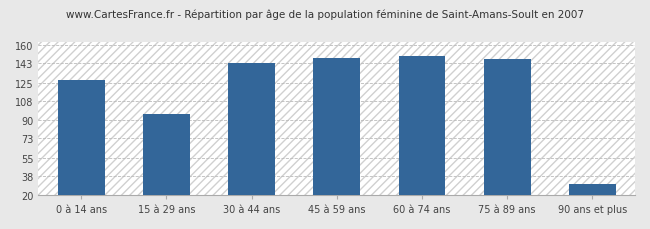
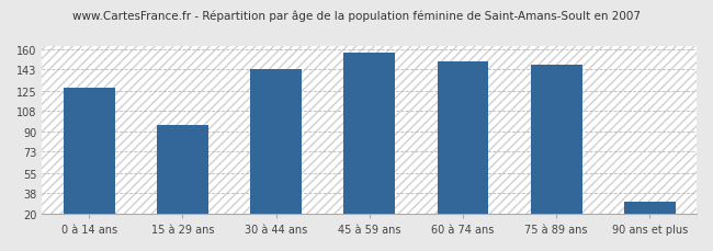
45 à 59 ans: 148 -> 157
